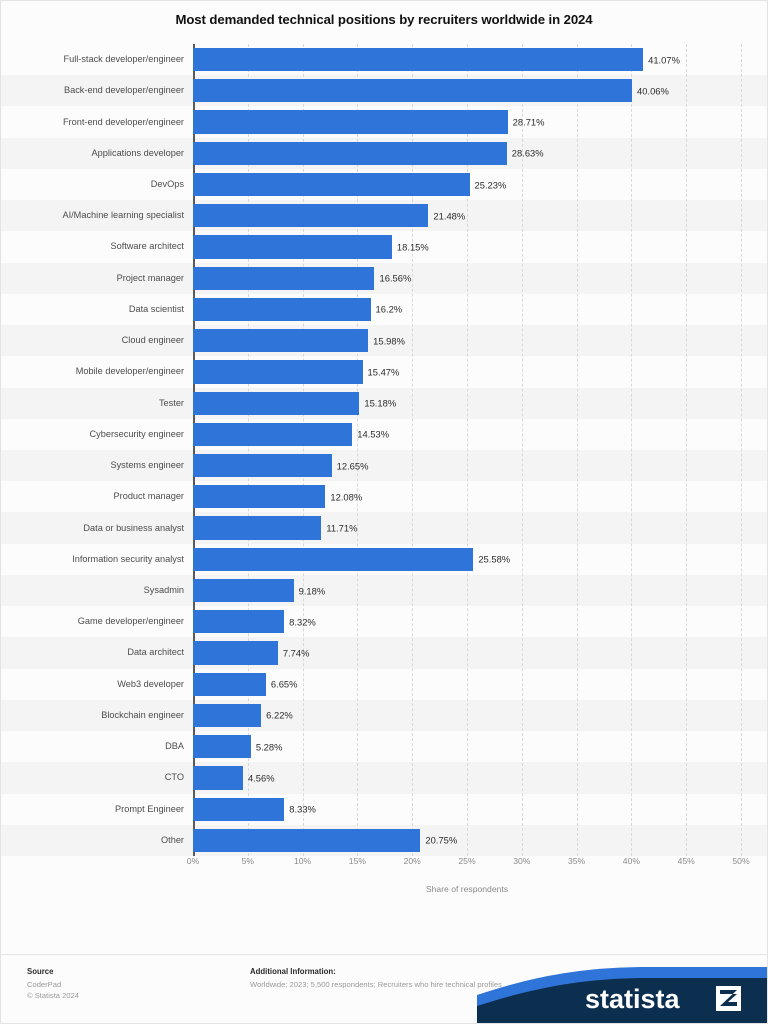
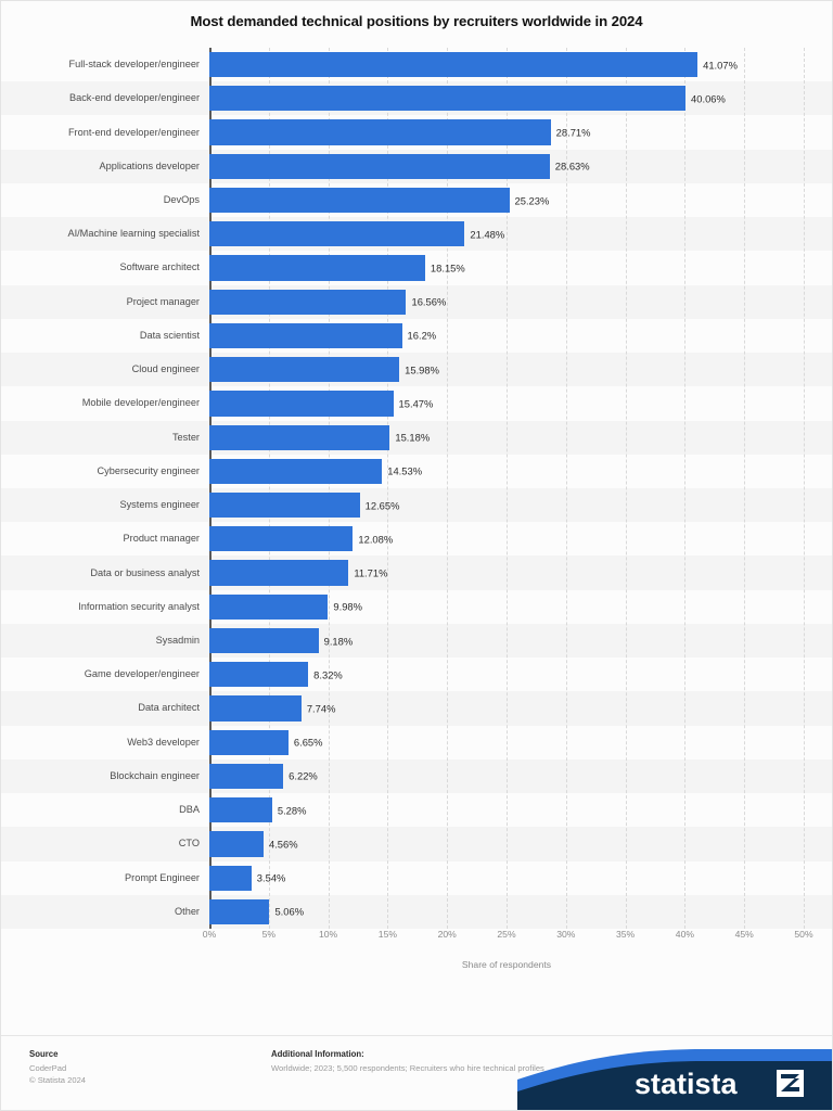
Information security analyst: 25.58% -> 9.98%
Prompt Engineer: 8.33% -> 3.54%
Other: 20.75% -> 5.06%
